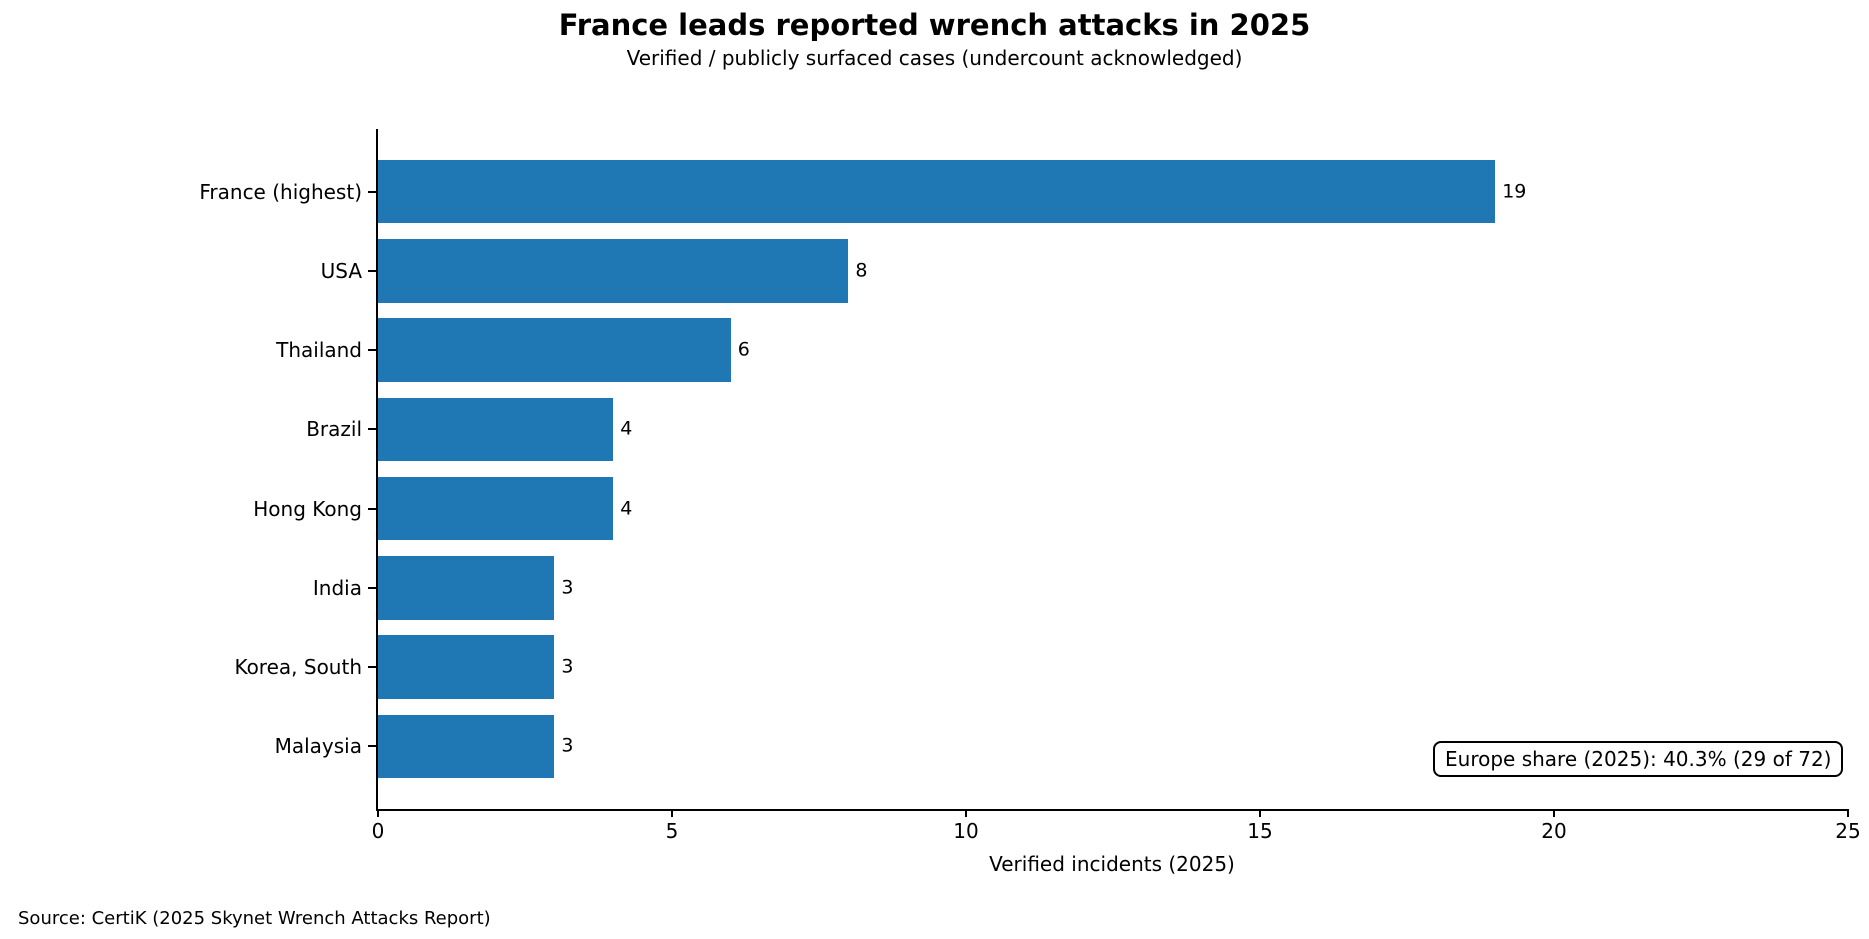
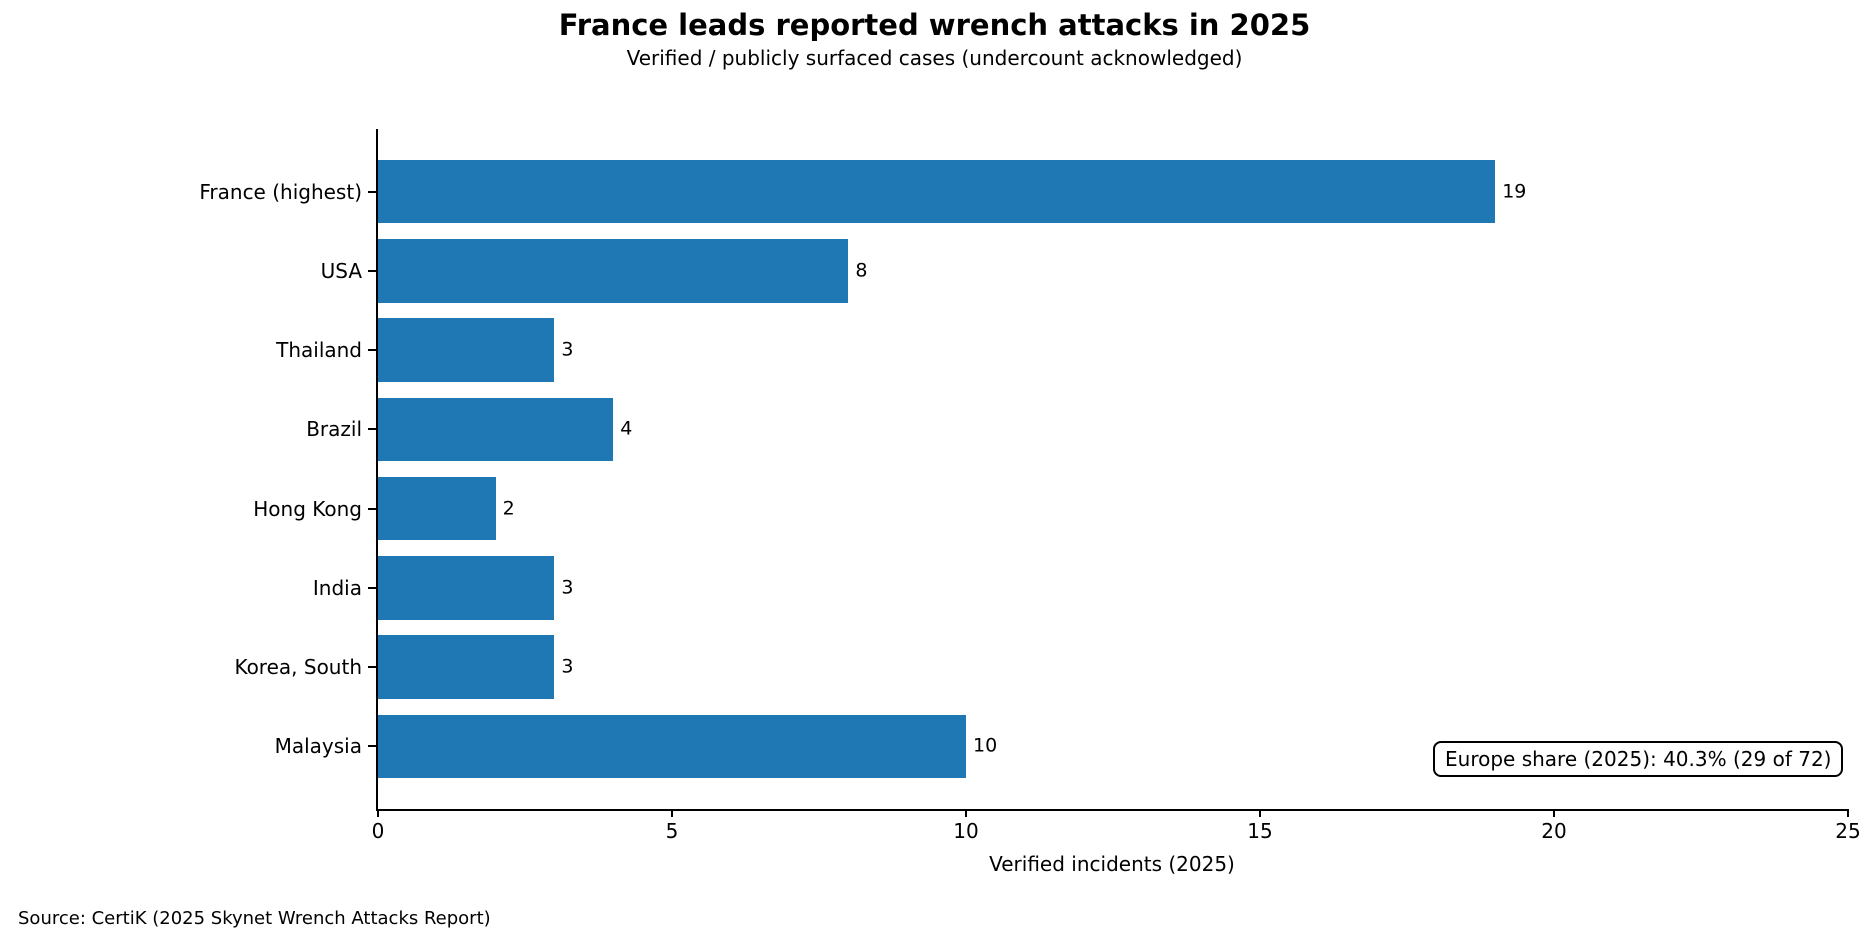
Thailand: 6 -> 3
Hong Kong: 4 -> 2
Malaysia: 3 -> 10
